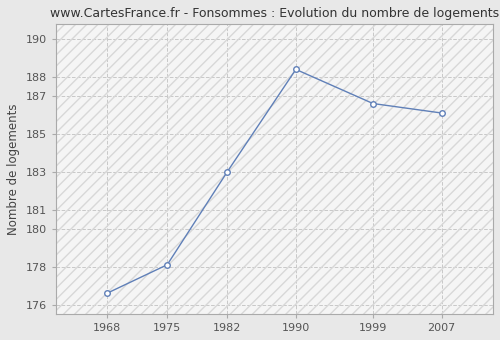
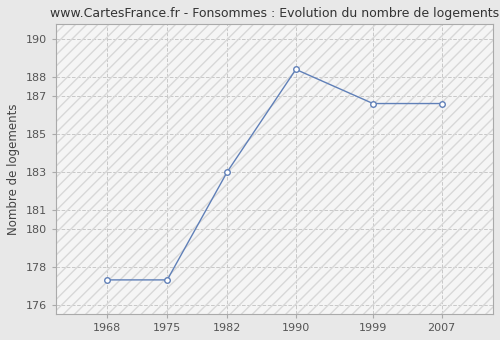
1968: 176.6 -> 177.3
1975: 178.1 -> 177.3
2007: 186.1 -> 186.6
